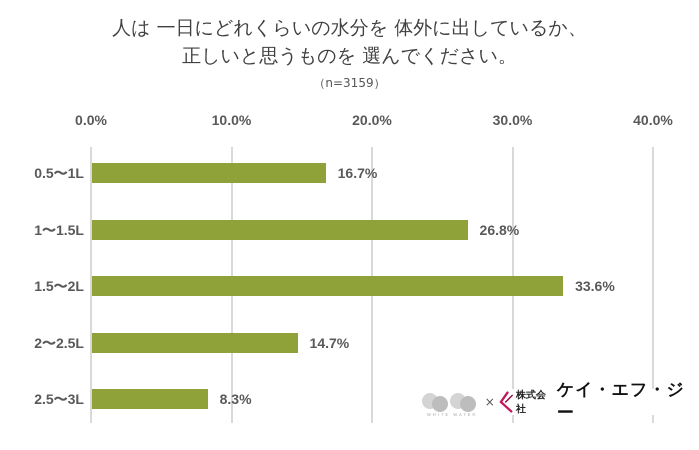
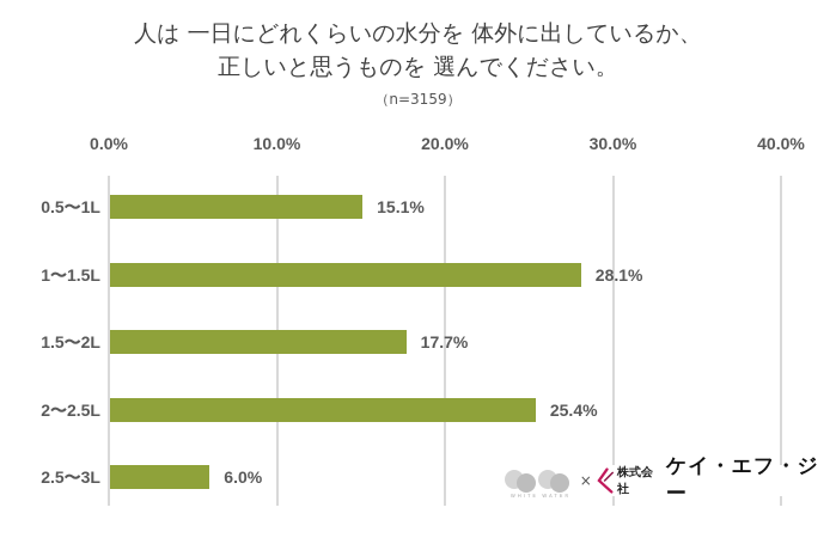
0.5〜1L: 16.7% -> 15.1%
1〜1.5L: 26.8% -> 28.1%
1.5〜2L: 33.6% -> 17.7%
2〜2.5L: 14.7% -> 25.4%
2.5〜3L: 8.3% -> 6.0%
